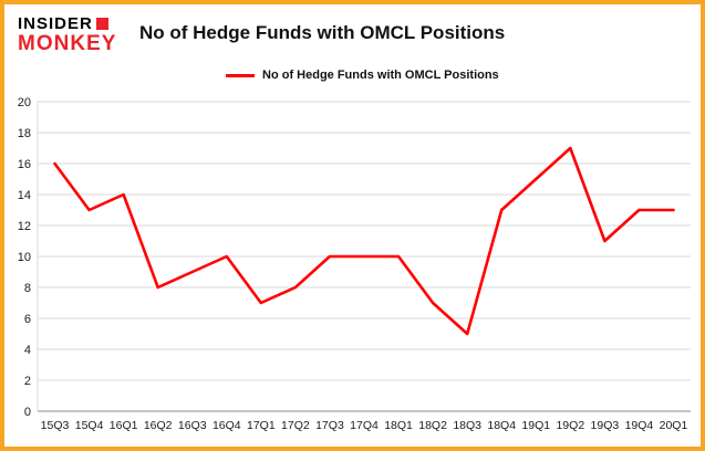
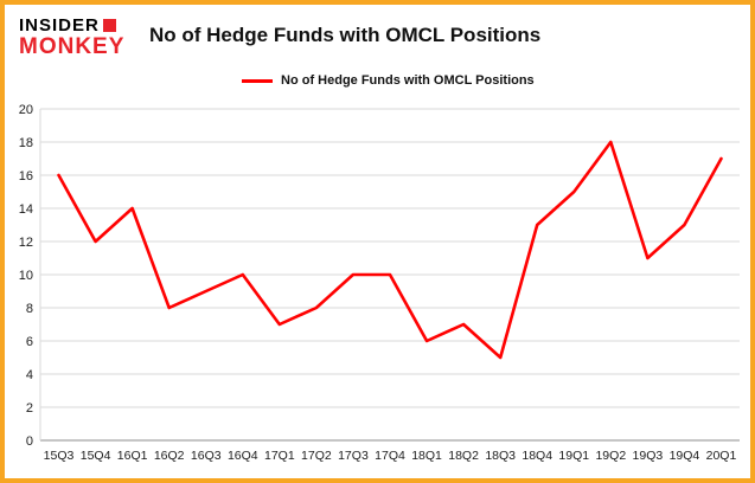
15Q4: 13 -> 12
18Q1: 10 -> 6
19Q2: 17 -> 18
20Q1: 13 -> 17
